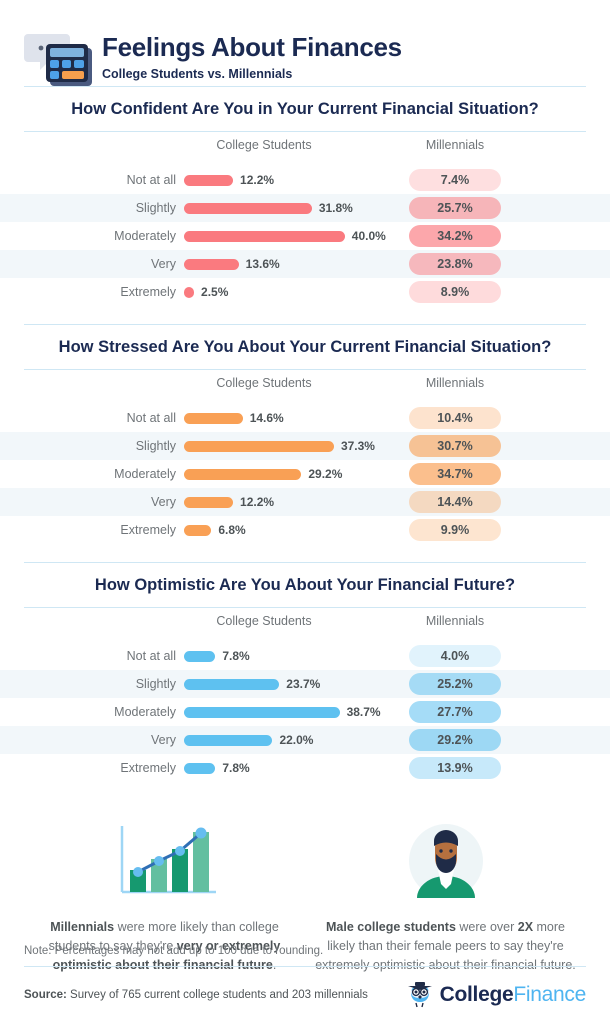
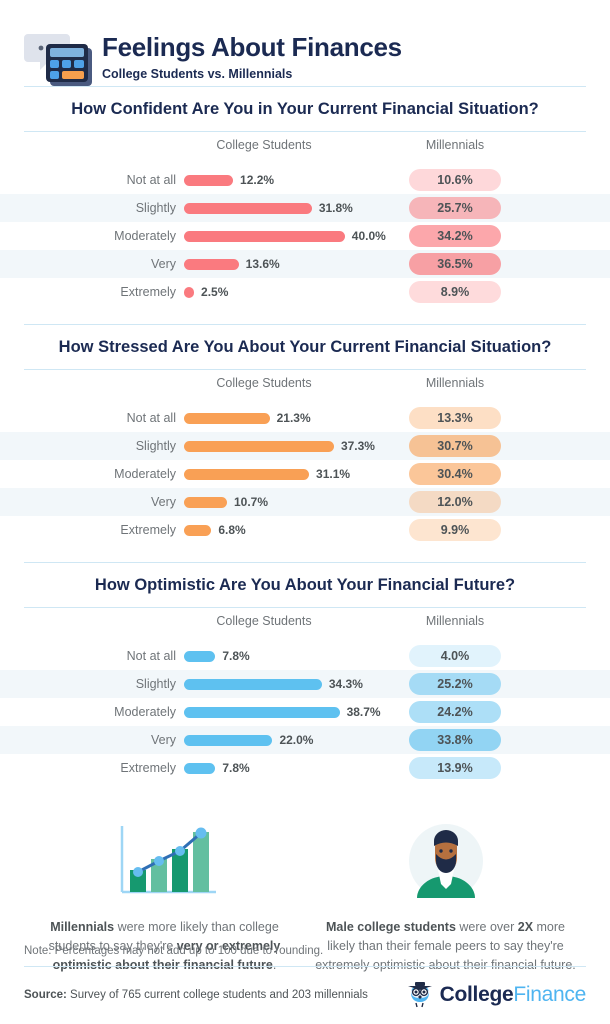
How Confident Are You in Your Current Financial Situation?/Millennials/Not at all: 7.4% -> 10.6%
How Confident Are You in Your Current Financial Situation?/Millennials/Very: 23.8% -> 36.5%
How Stressed Are You About Your Current Financial Situation?/College Students/Not at all: 14.6% -> 21.3%
How Stressed Are You About Your Current Financial Situation?/Millennials/Not at all: 10.4% -> 13.3%
How Stressed Are You About Your Current Financial Situation?/College Students/Moderately: 29.2% -> 31.1%
How Stressed Are You About Your Current Financial Situation?/Millennials/Moderately: 34.7% -> 30.4%
How Stressed Are You About Your Current Financial Situation?/College Students/Very: 12.2% -> 10.7%
How Stressed Are You About Your Current Financial Situation?/Millennials/Very: 14.4% -> 12.0%
How Optimistic Are You About Your Financial Future?/College Students/Slightly: 23.7% -> 34.3%
How Optimistic Are You About Your Financial Future?/Millennials/Moderately: 27.7% -> 24.2%
How Optimistic Are You About Your Financial Future?/Millennials/Very: 29.2% -> 33.8%
